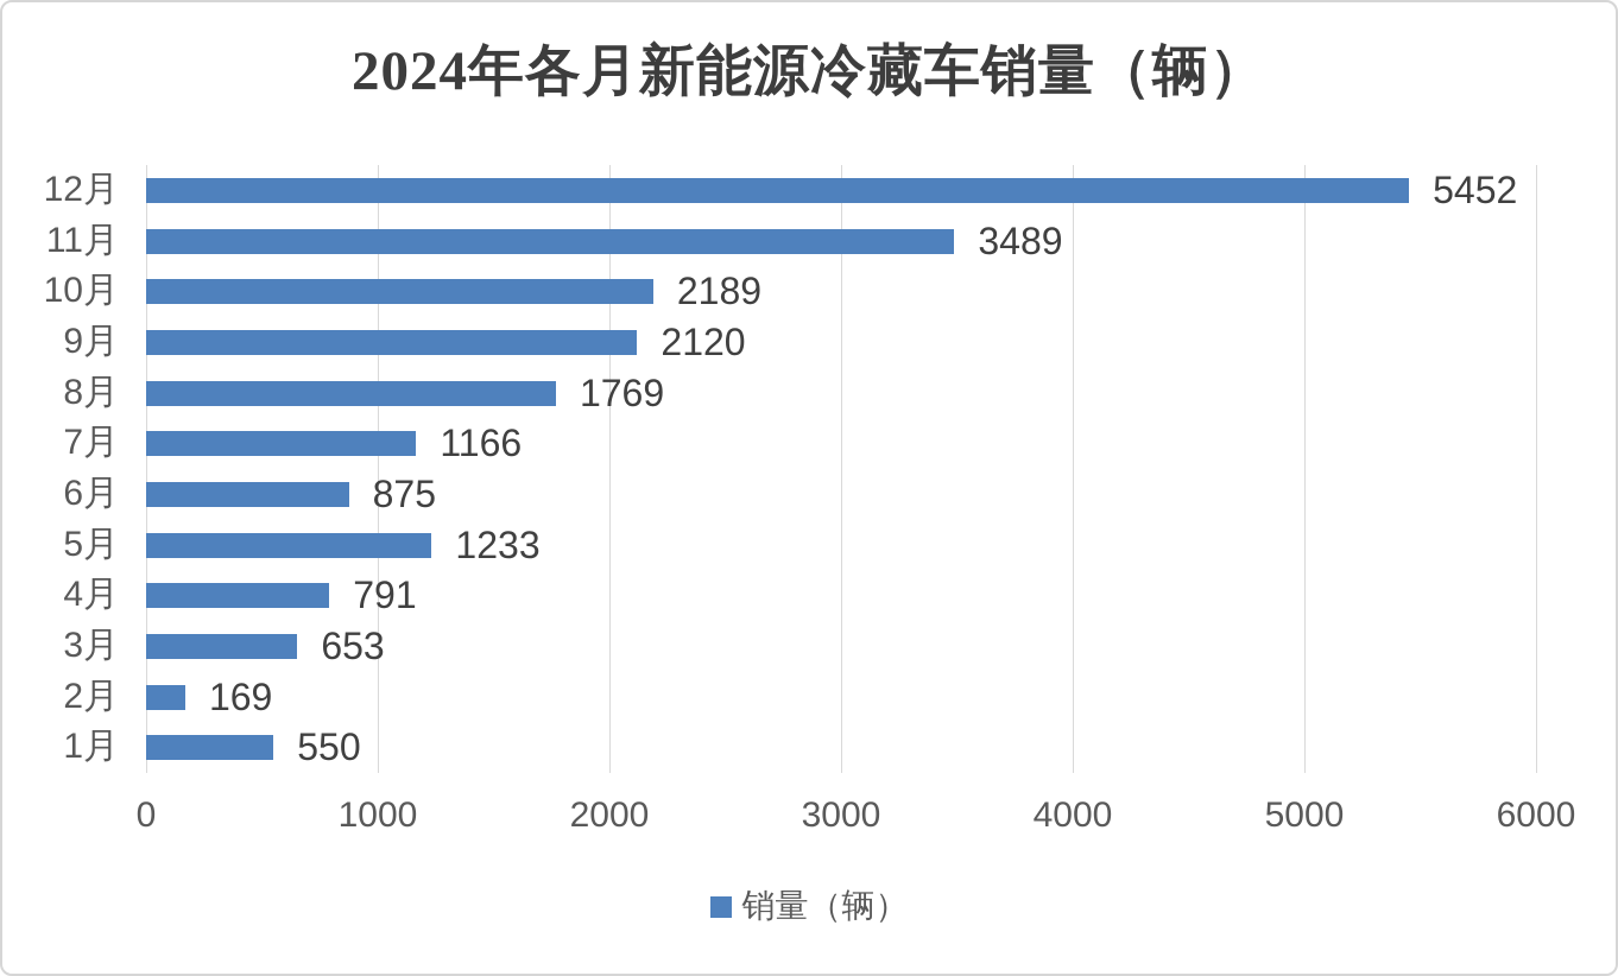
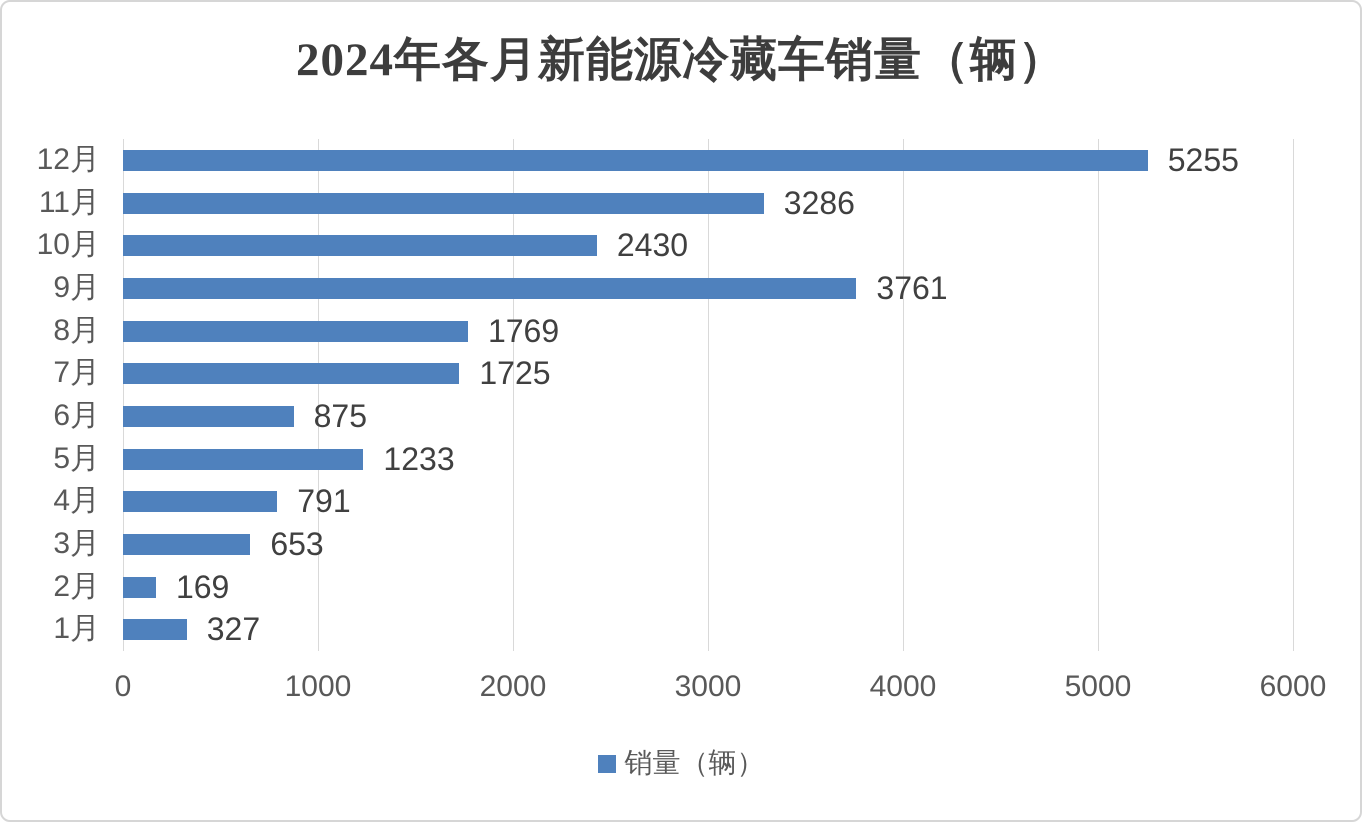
12月: 5452 -> 5255
11月: 3489 -> 3286
10月: 2189 -> 2430
9月: 2120 -> 3761
7月: 1166 -> 1725
1月: 550 -> 327
